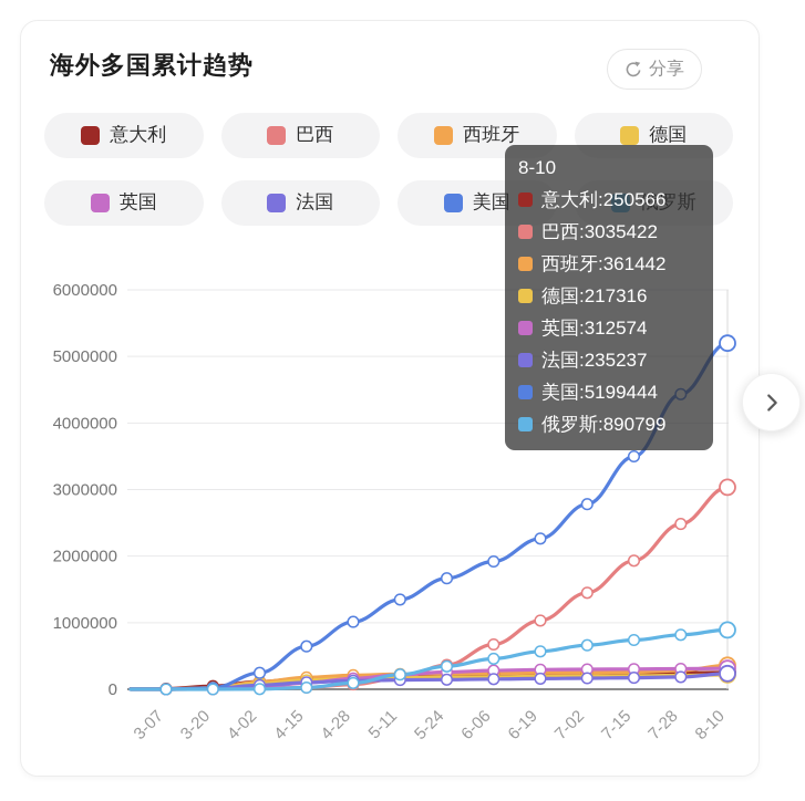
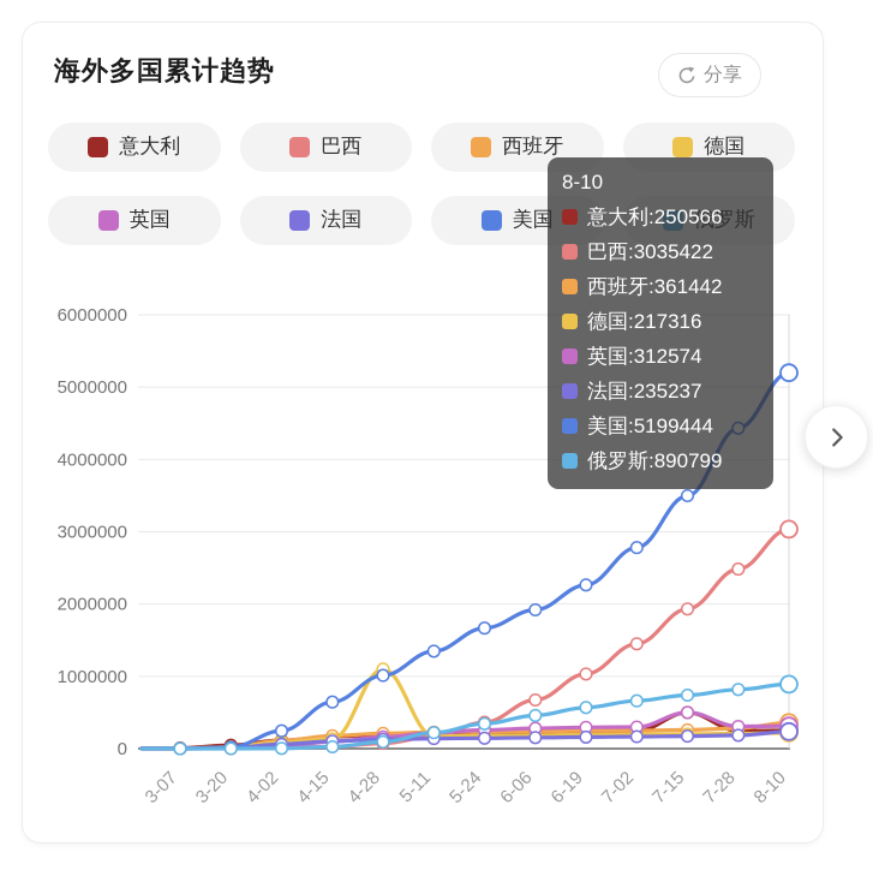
德国/4-28: 200000 -> 1100000
意大利/7-15: 200000 -> 500000
英国/7-15: 300000 -> 500000
